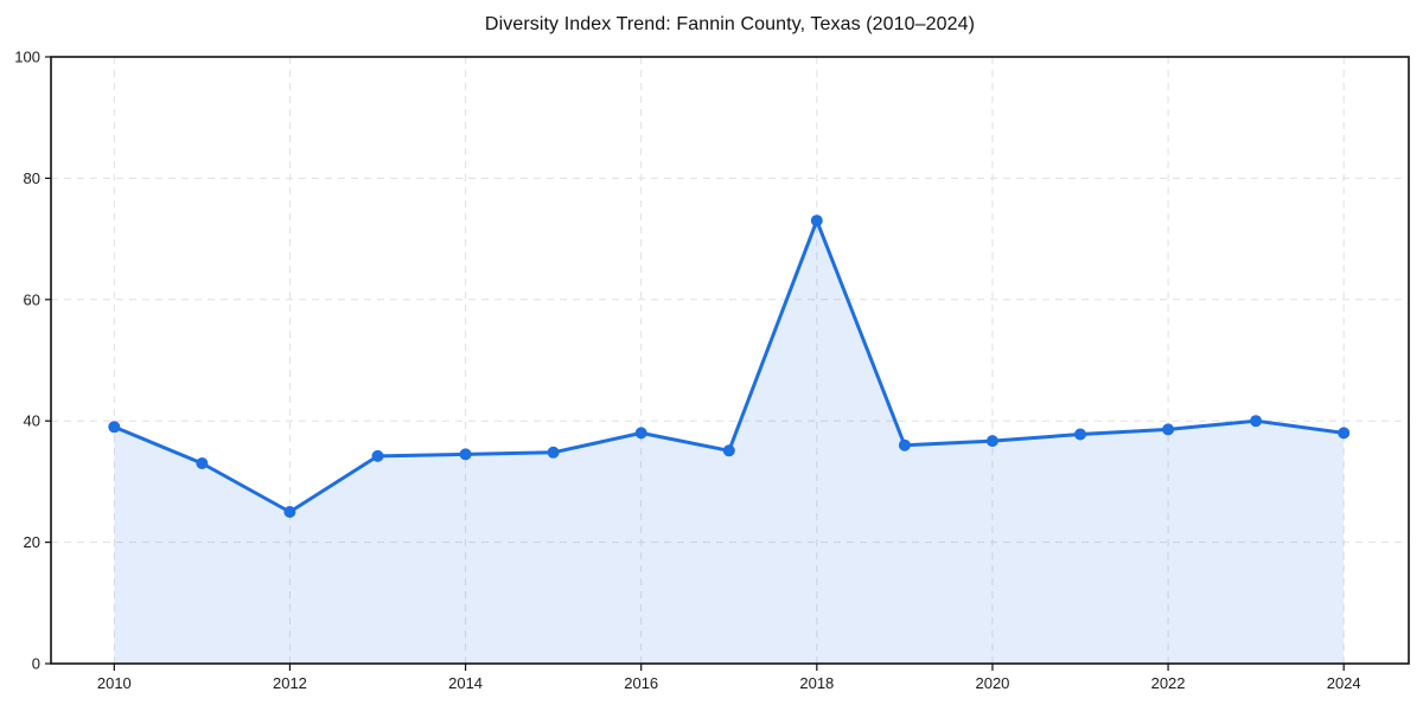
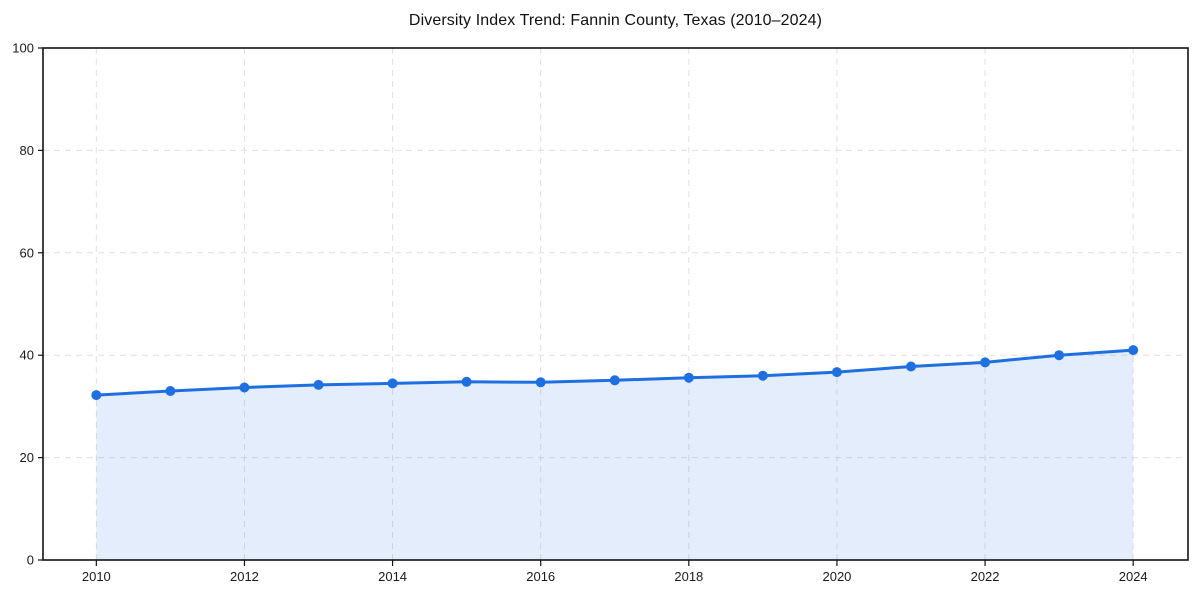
2010: 39 -> 32
2012: 25 -> 34
2016: 38 -> 35
2018: 73 -> 36
2024: 38 -> 41
